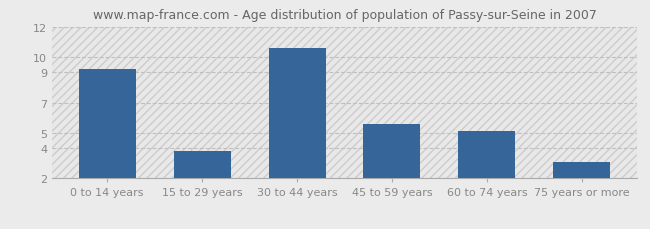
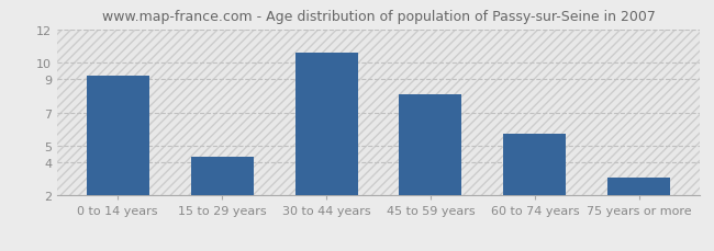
15 to 29 years: 3.8 -> 4.3
45 to 59 years: 5.6 -> 8.1
60 to 74 years: 5.1 -> 5.7
